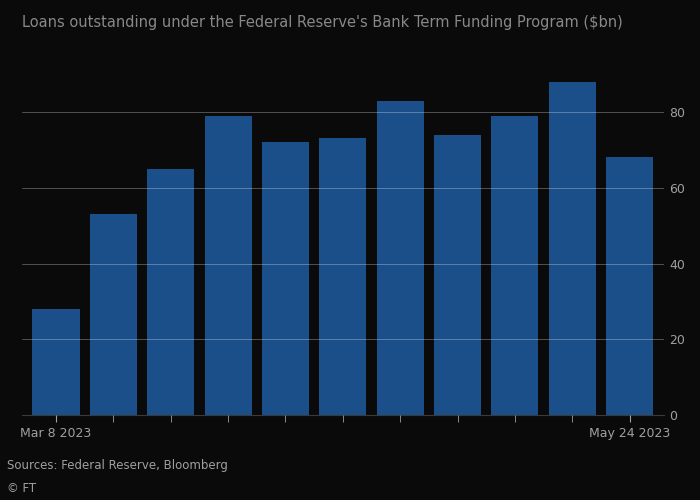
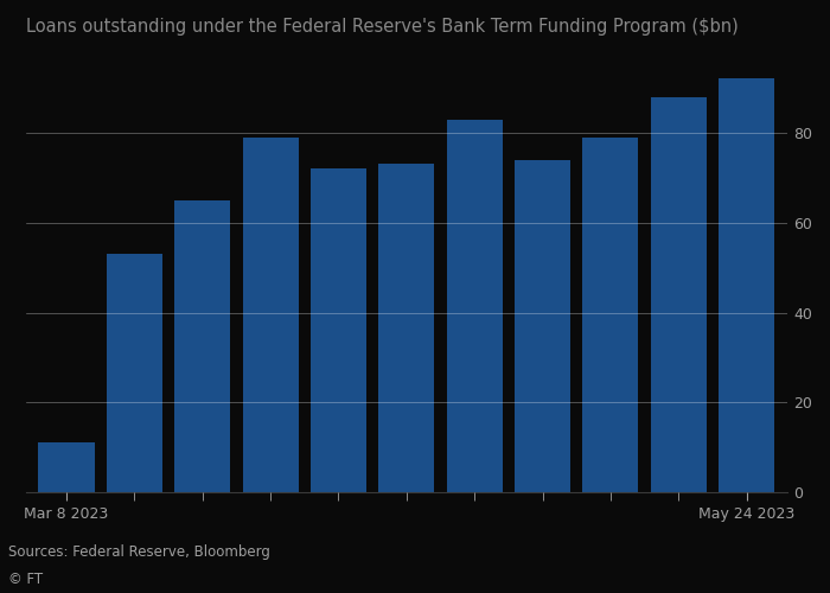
Mar 8 2023: 28 -> 11
May 24 2023: 68 -> 92
